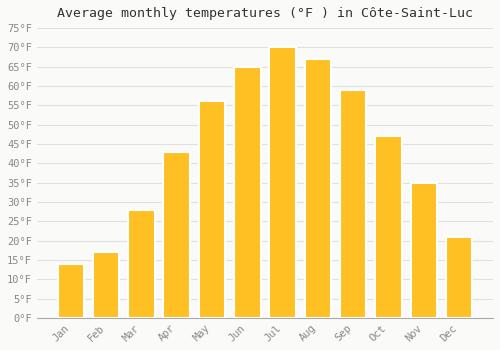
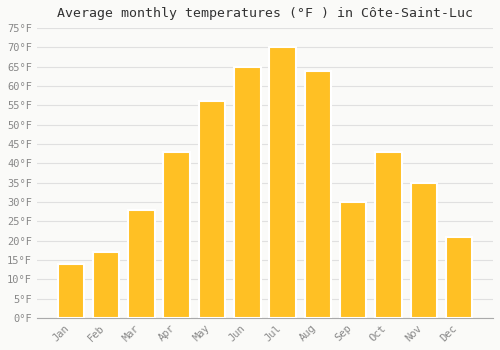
Aug: 67°F -> 64°F
Sep: 59°F -> 30°F
Oct: 47°F -> 43°F
